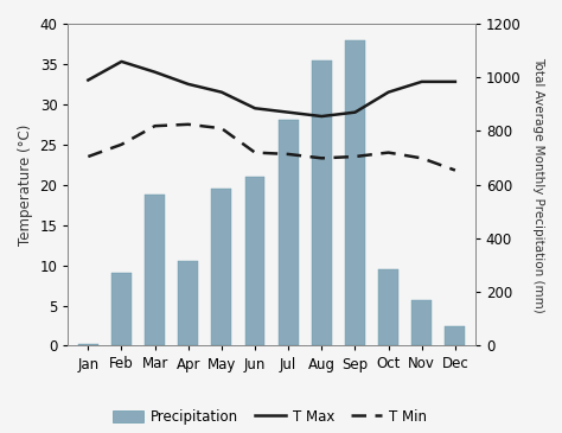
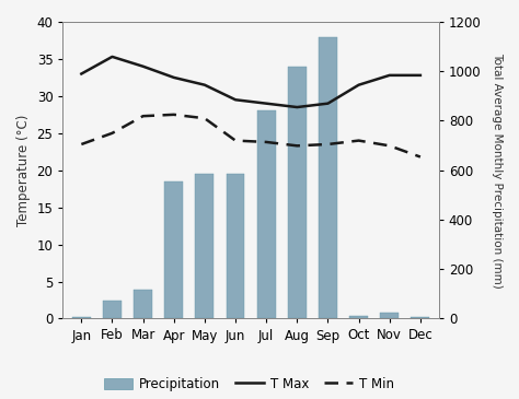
Precipitation/Feb: 270 -> 75
Precipitation/Mar: 565 -> 115
Precipitation/Apr: 315 -> 555
Precipitation/Jun: 630 -> 585
Precipitation/Aug: 1065 -> 1020
Precipitation/Oct: 285 -> 10
Precipitation/Nov: 170 -> 25
Precipitation/Dec: 75 -> 5
